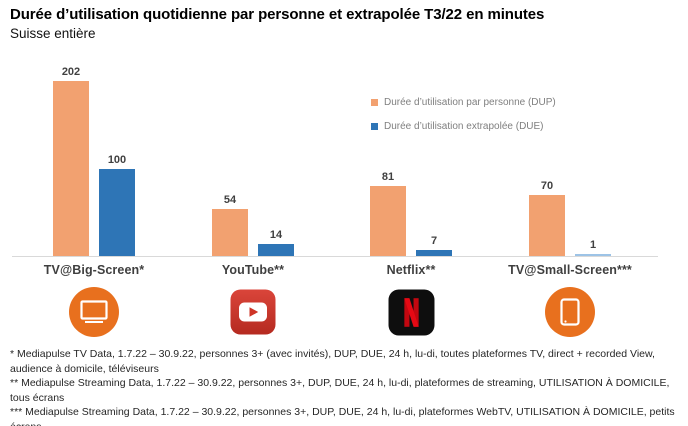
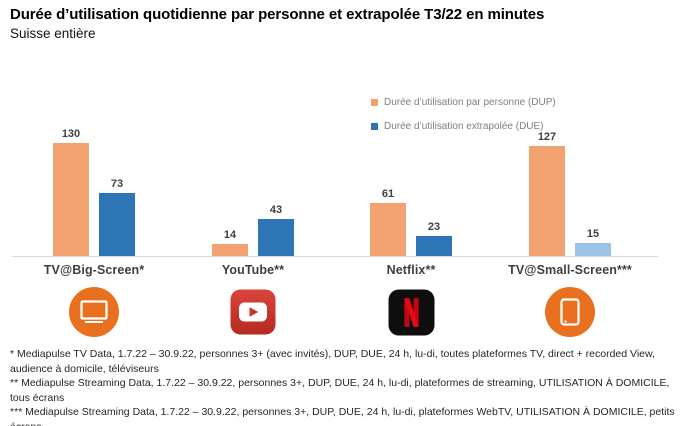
Durée d’utilisation par personne (DUP)/TV@Big-Screen*: 202 -> 130
Durée d’utilisation extrapolée (DUE)/TV@Big-Screen*: 100 -> 73
Durée d’utilisation par personne (DUP)/YouTube**: 54 -> 14
Durée d’utilisation extrapolée (DUE)/YouTube**: 14 -> 43
Durée d’utilisation par personne (DUP)/Netflix**: 81 -> 61
Durée d’utilisation extrapolée (DUE)/Netflix**: 7 -> 23
Durée d’utilisation par personne (DUP)/TV@Small-Screen***: 70 -> 127
Durée d’utilisation extrapolée (DUE)/TV@Small-Screen***: 1 -> 15
